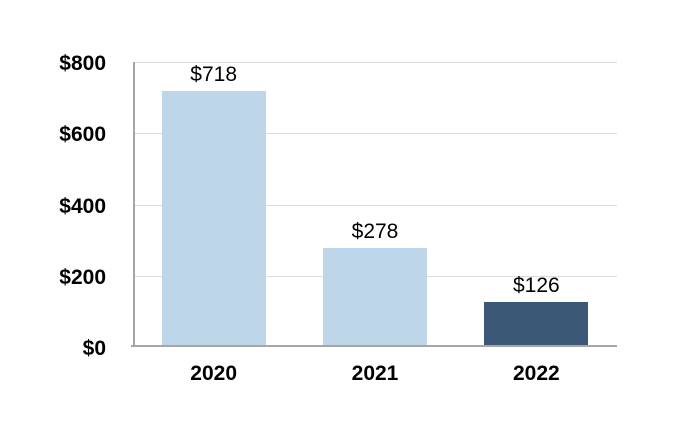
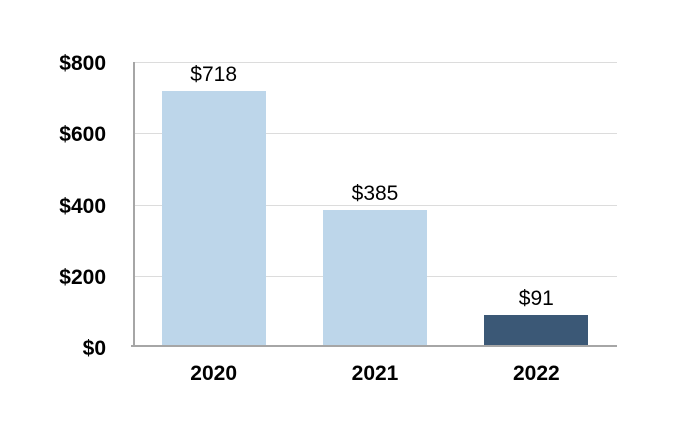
2021: $278 -> $385
2022: $126 -> $91
